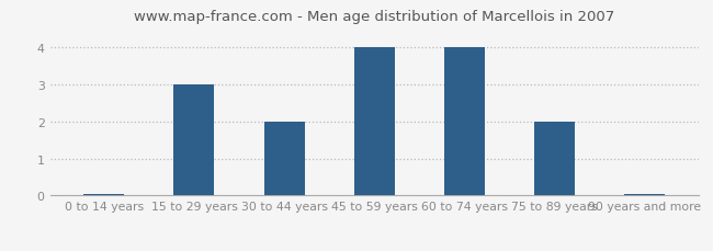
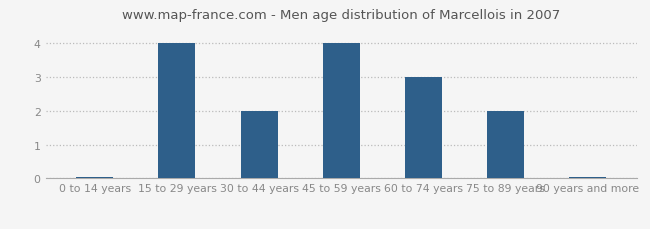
15 to 29 years: 3.00 -> 4.00
60 to 74 years: 4.00 -> 3.00
